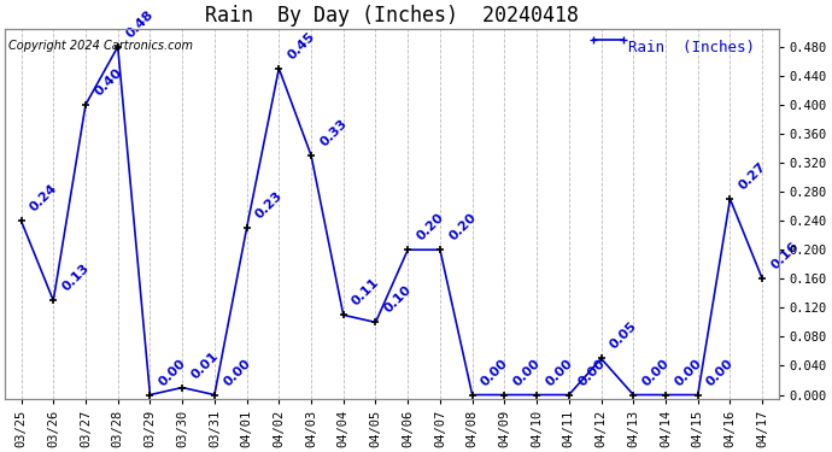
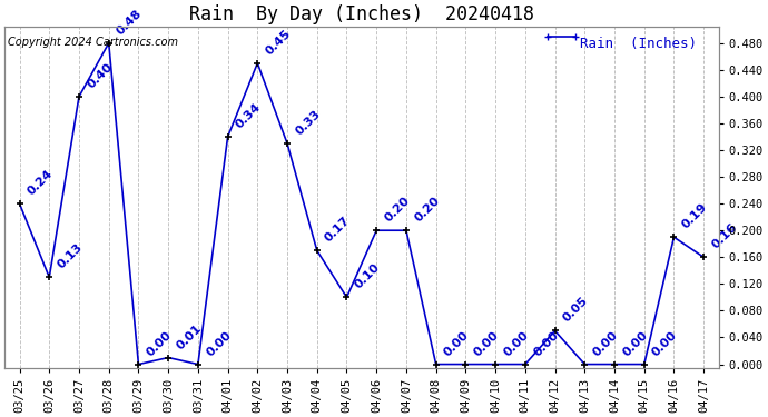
04/01: 0.23 -> 0.34
04/04: 0.11 -> 0.17
04/16: 0.27 -> 0.19
